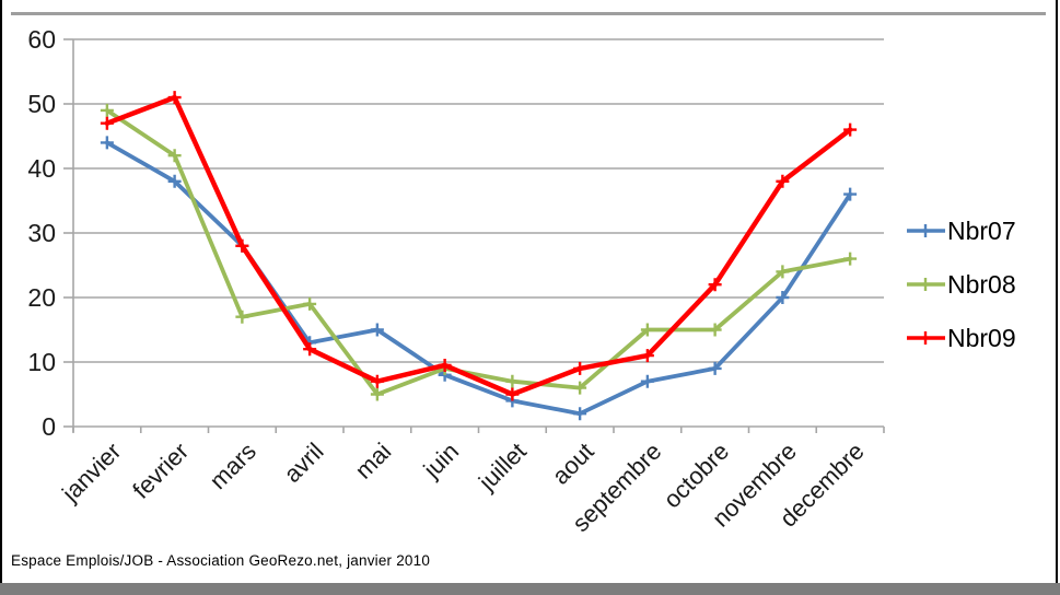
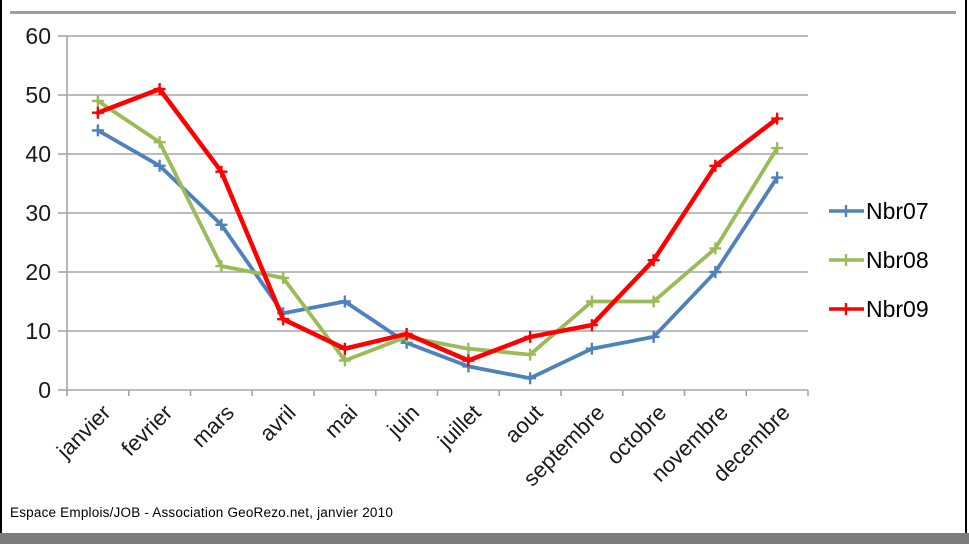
Nbr08/mars: 17 -> 21
Nbr09/mars: 28 -> 37
Nbr08/decembre: 26 -> 41
